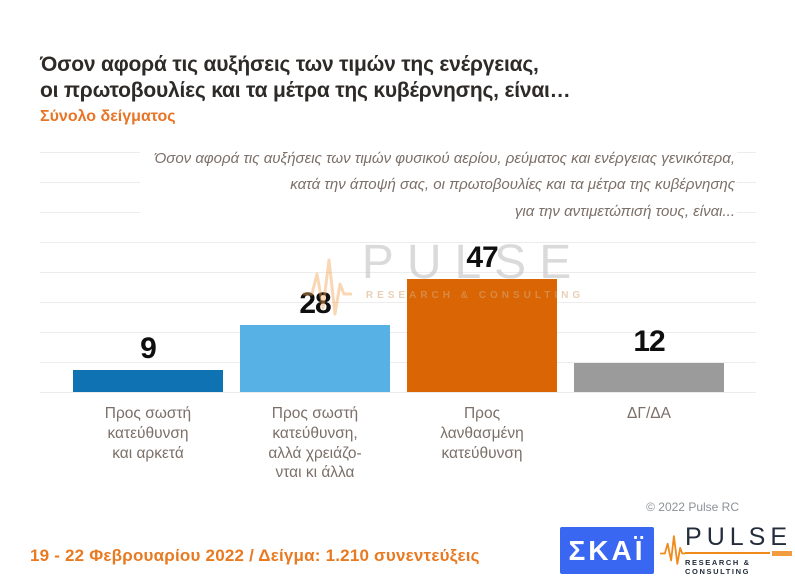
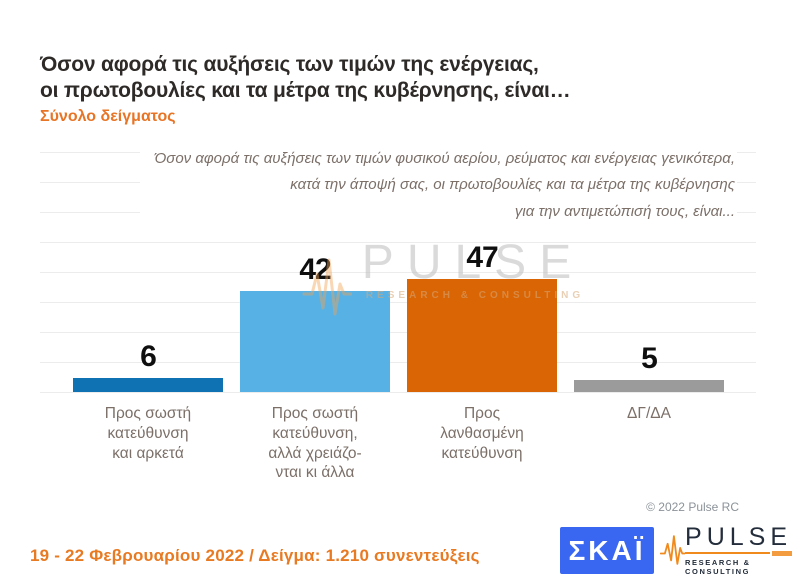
Προς σωστή κατεύθυνση και αρκετά: 9 -> 6
Προς σωστή κατεύθυνση, αλλά χρειάζο- νται κι άλλα: 28 -> 42
ΔΓ/ΔΑ: 12 -> 5
